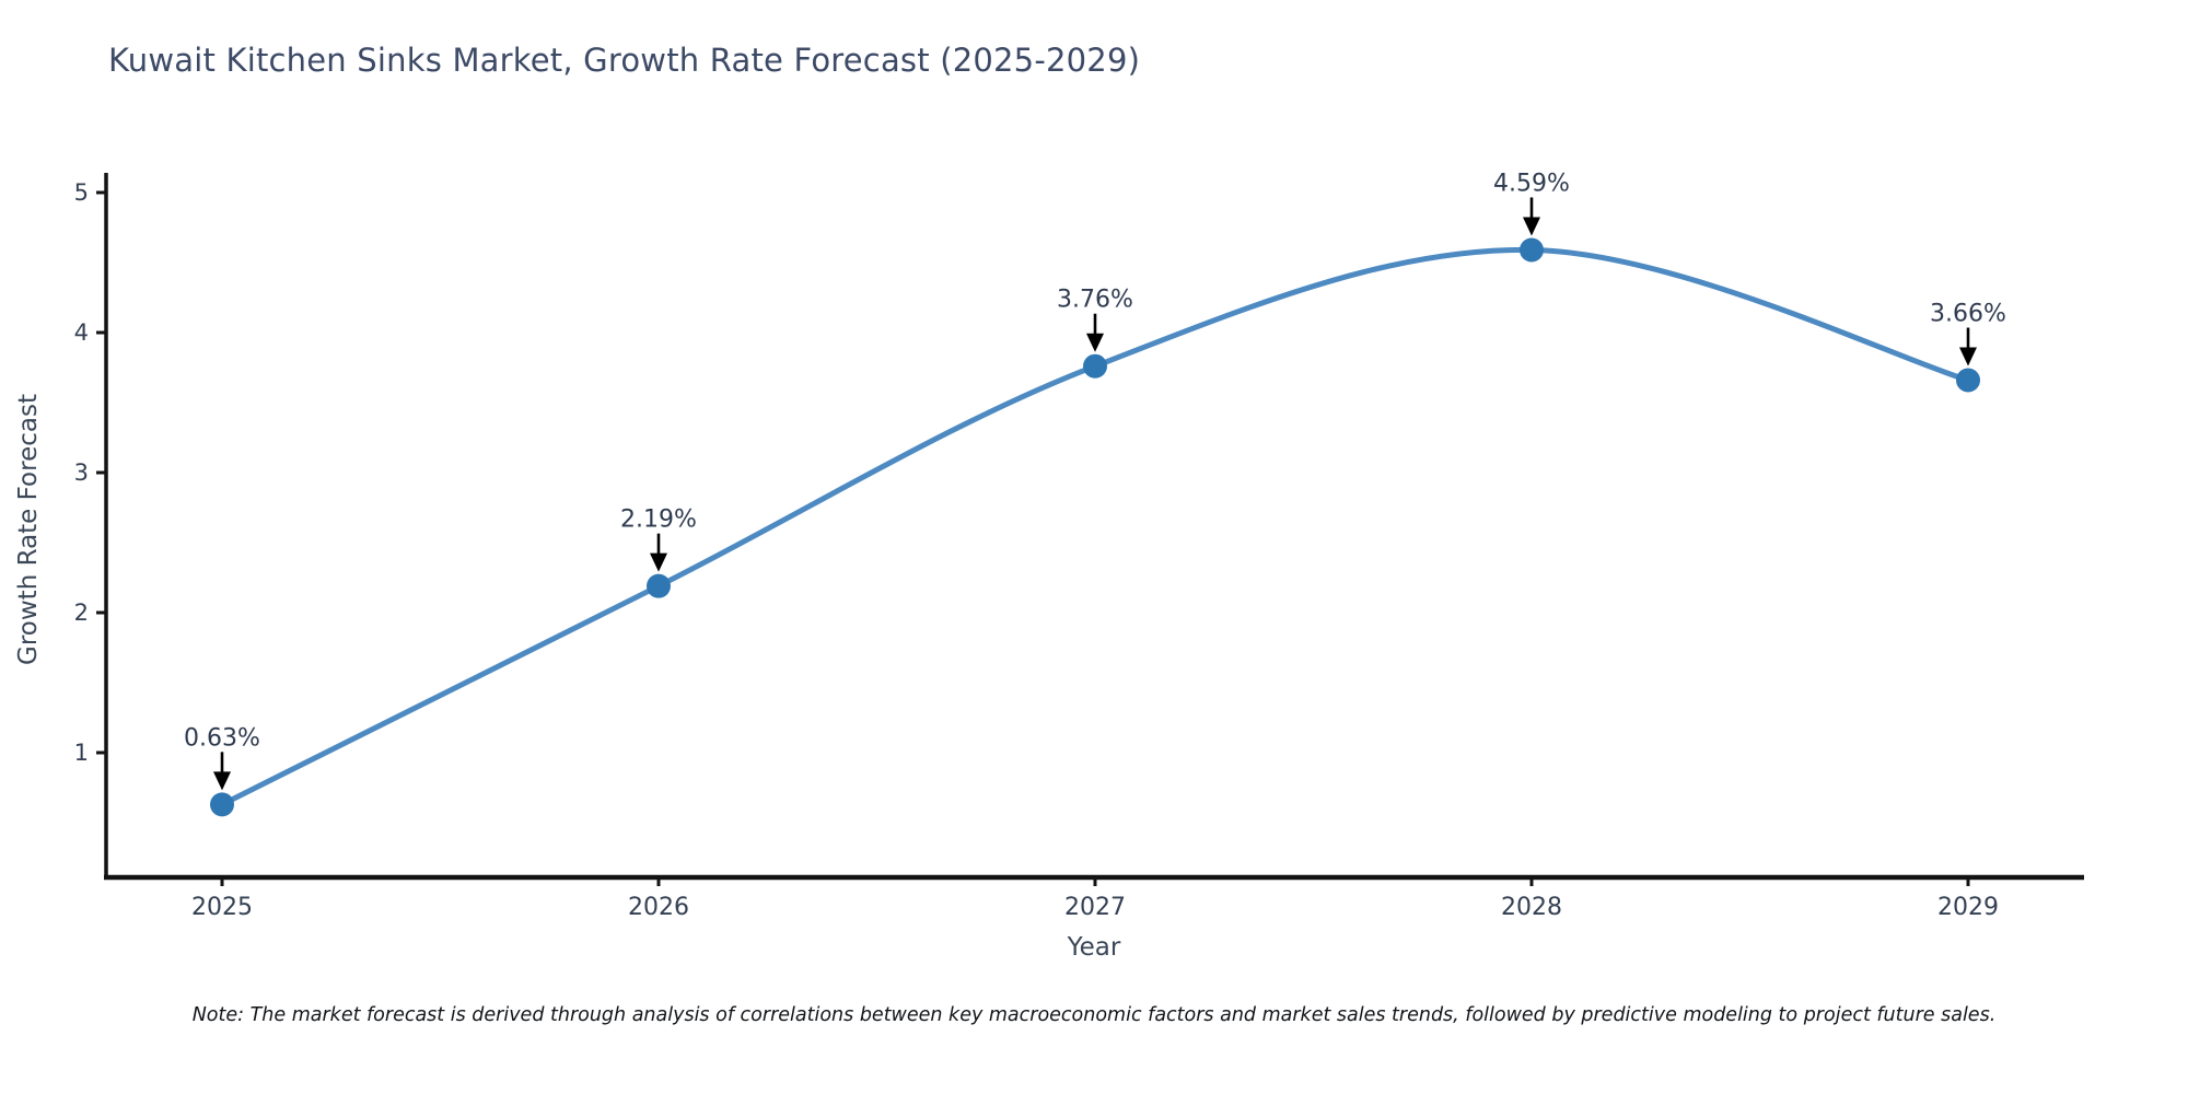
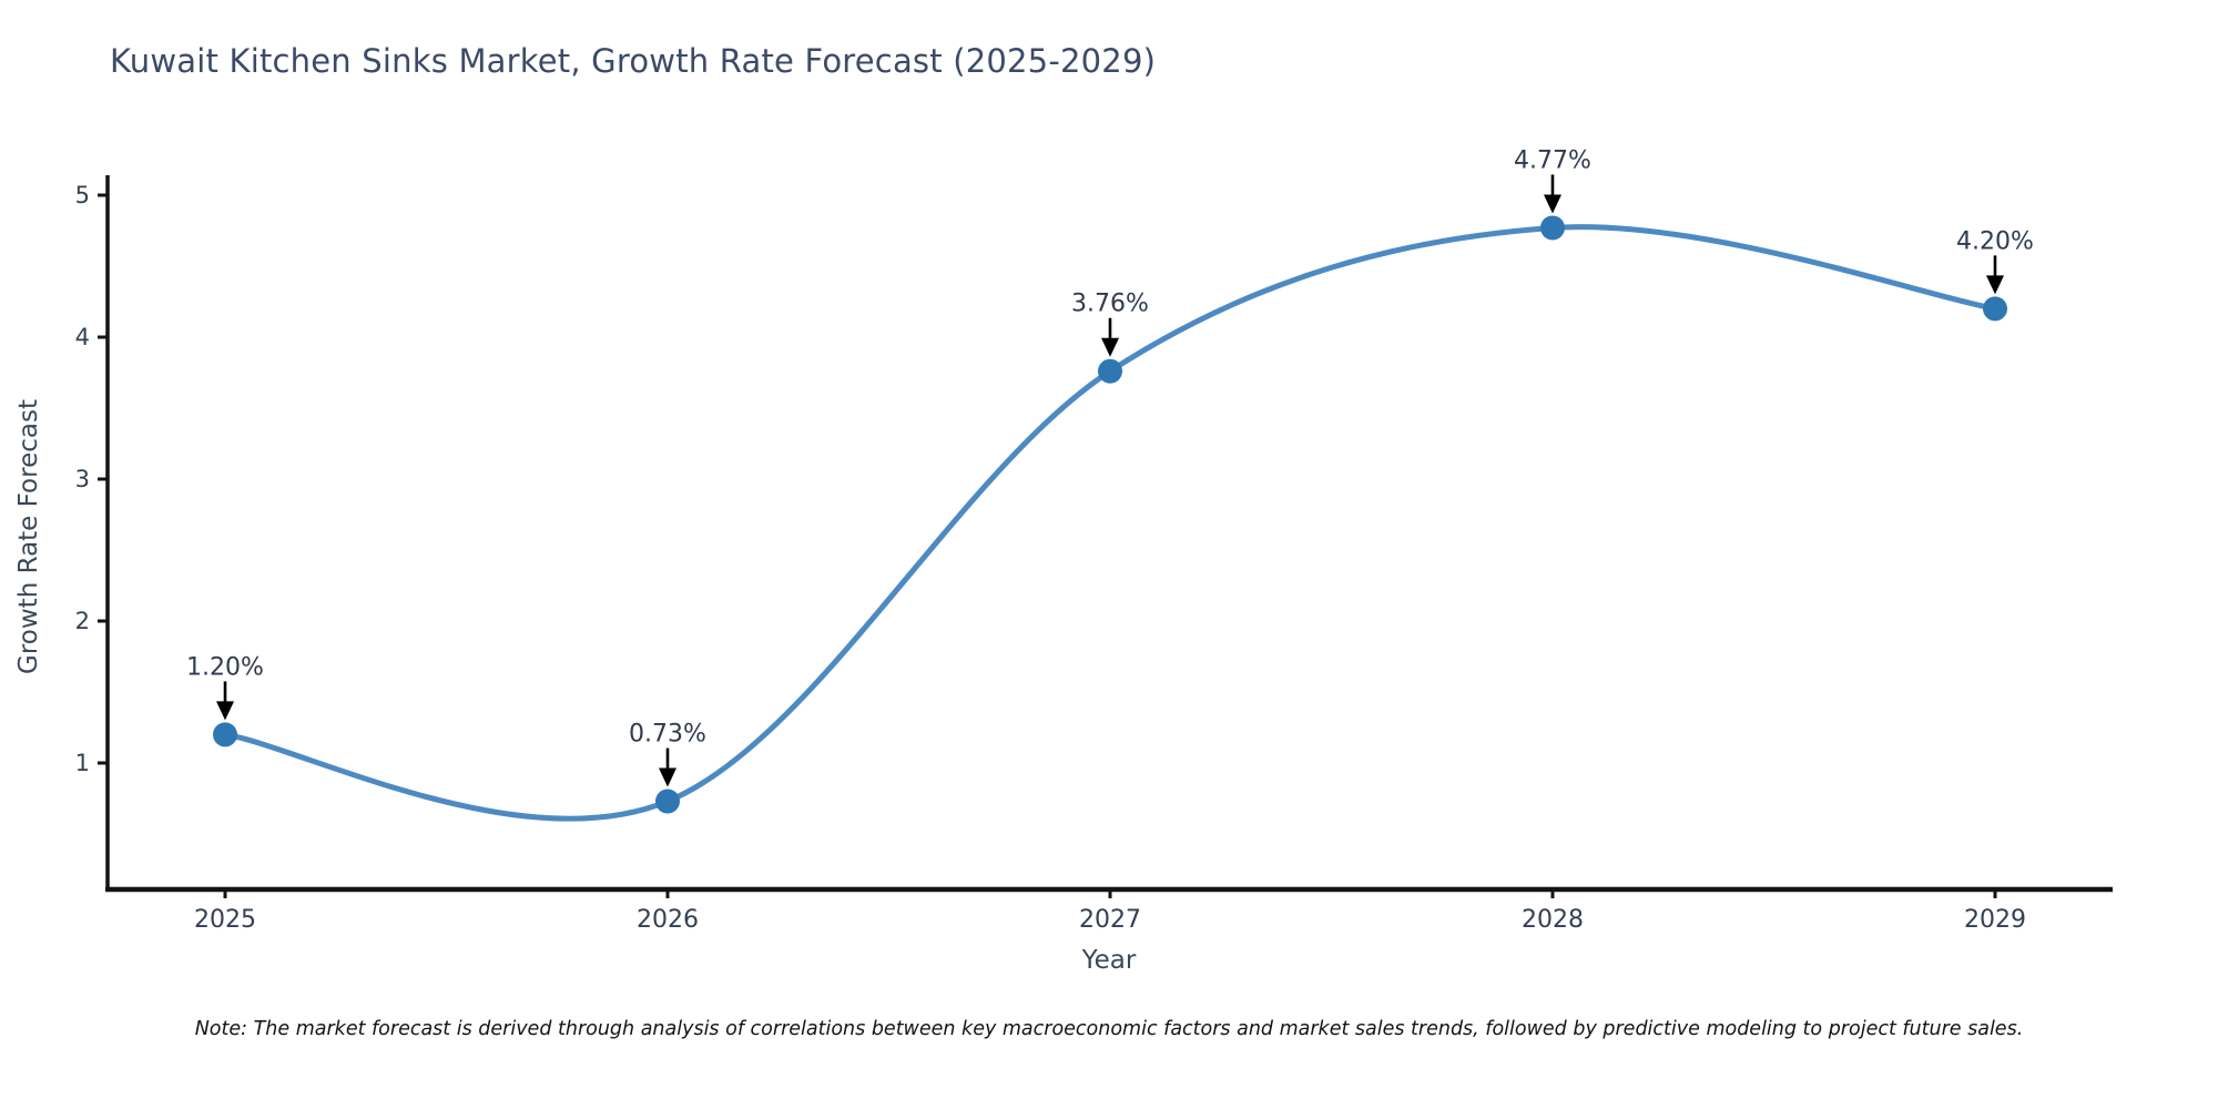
2025: 0.63% -> 1.20%
2026: 2.19% -> 0.73%
2028: 4.59% -> 4.77%
2029: 3.66% -> 4.20%
